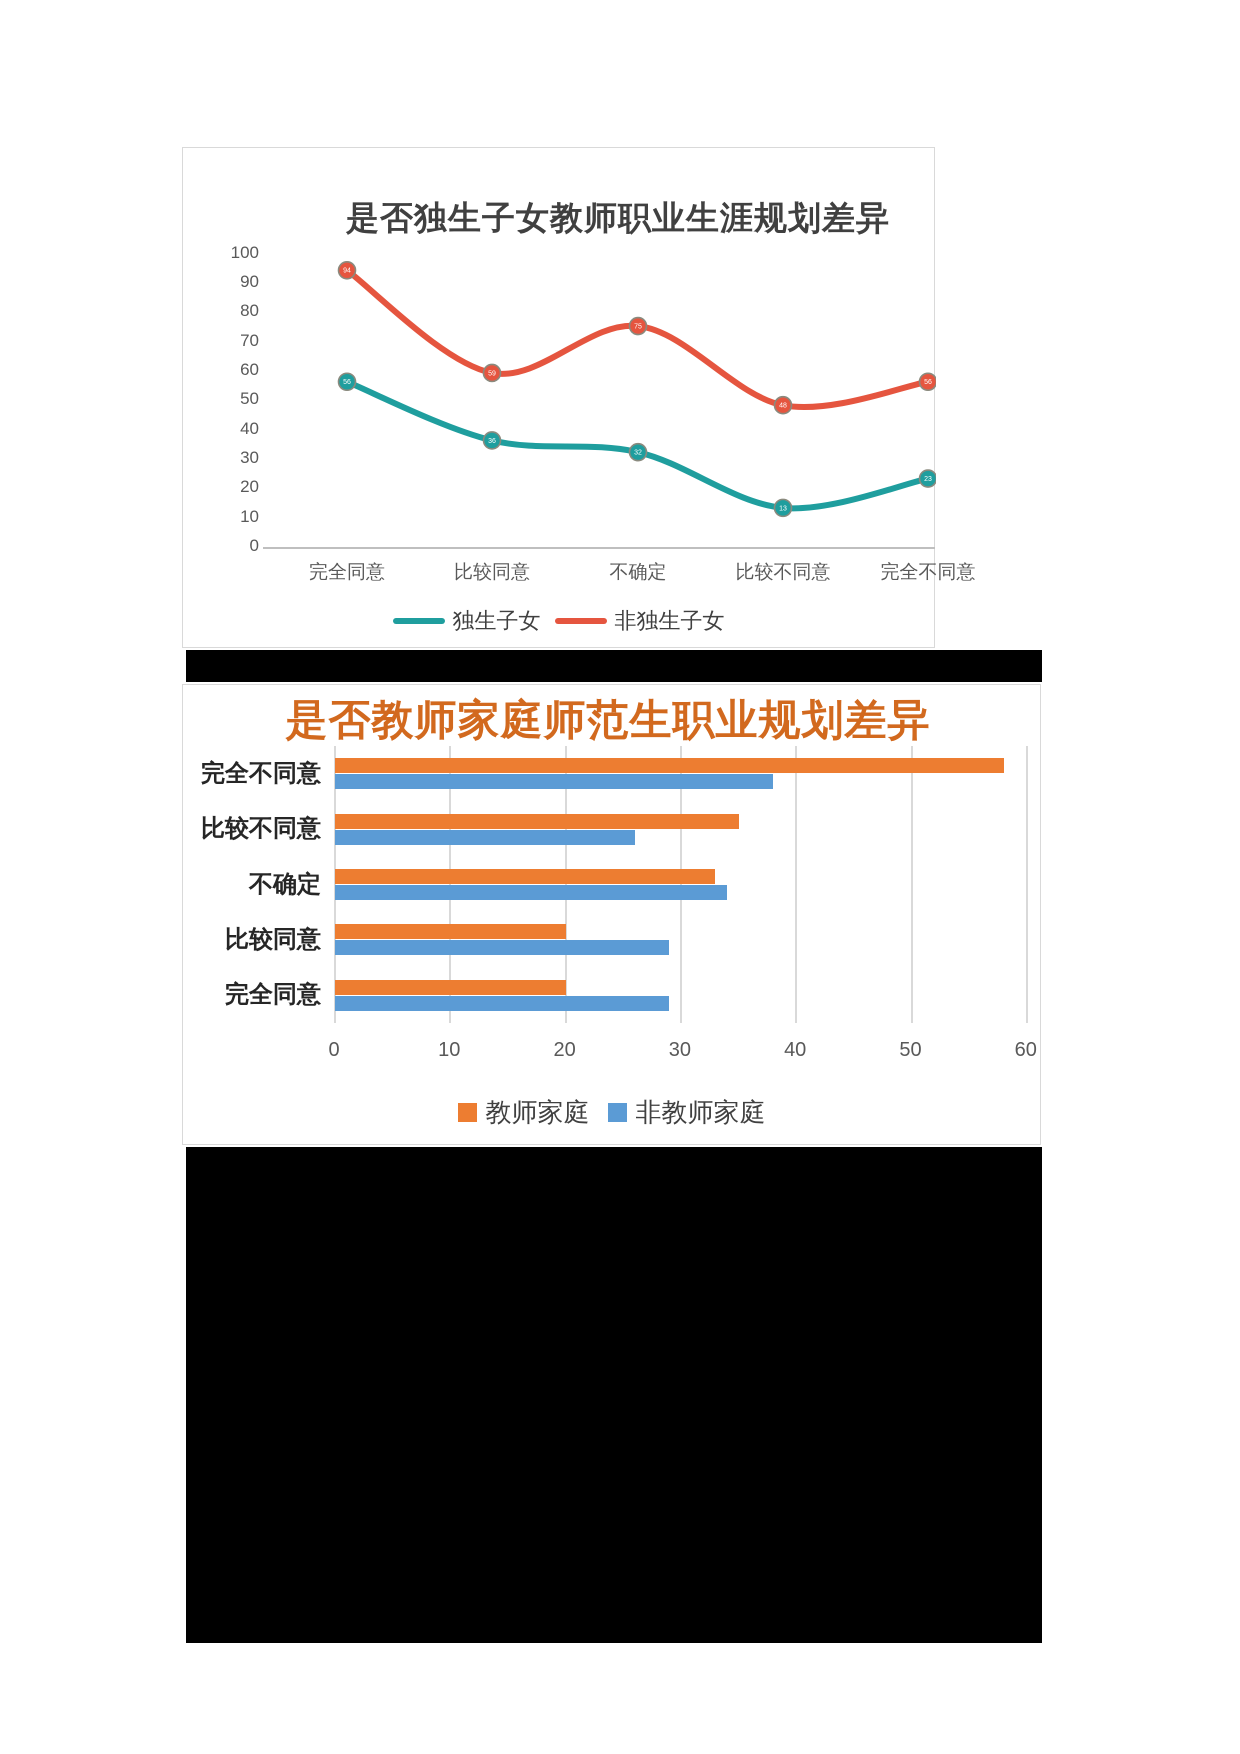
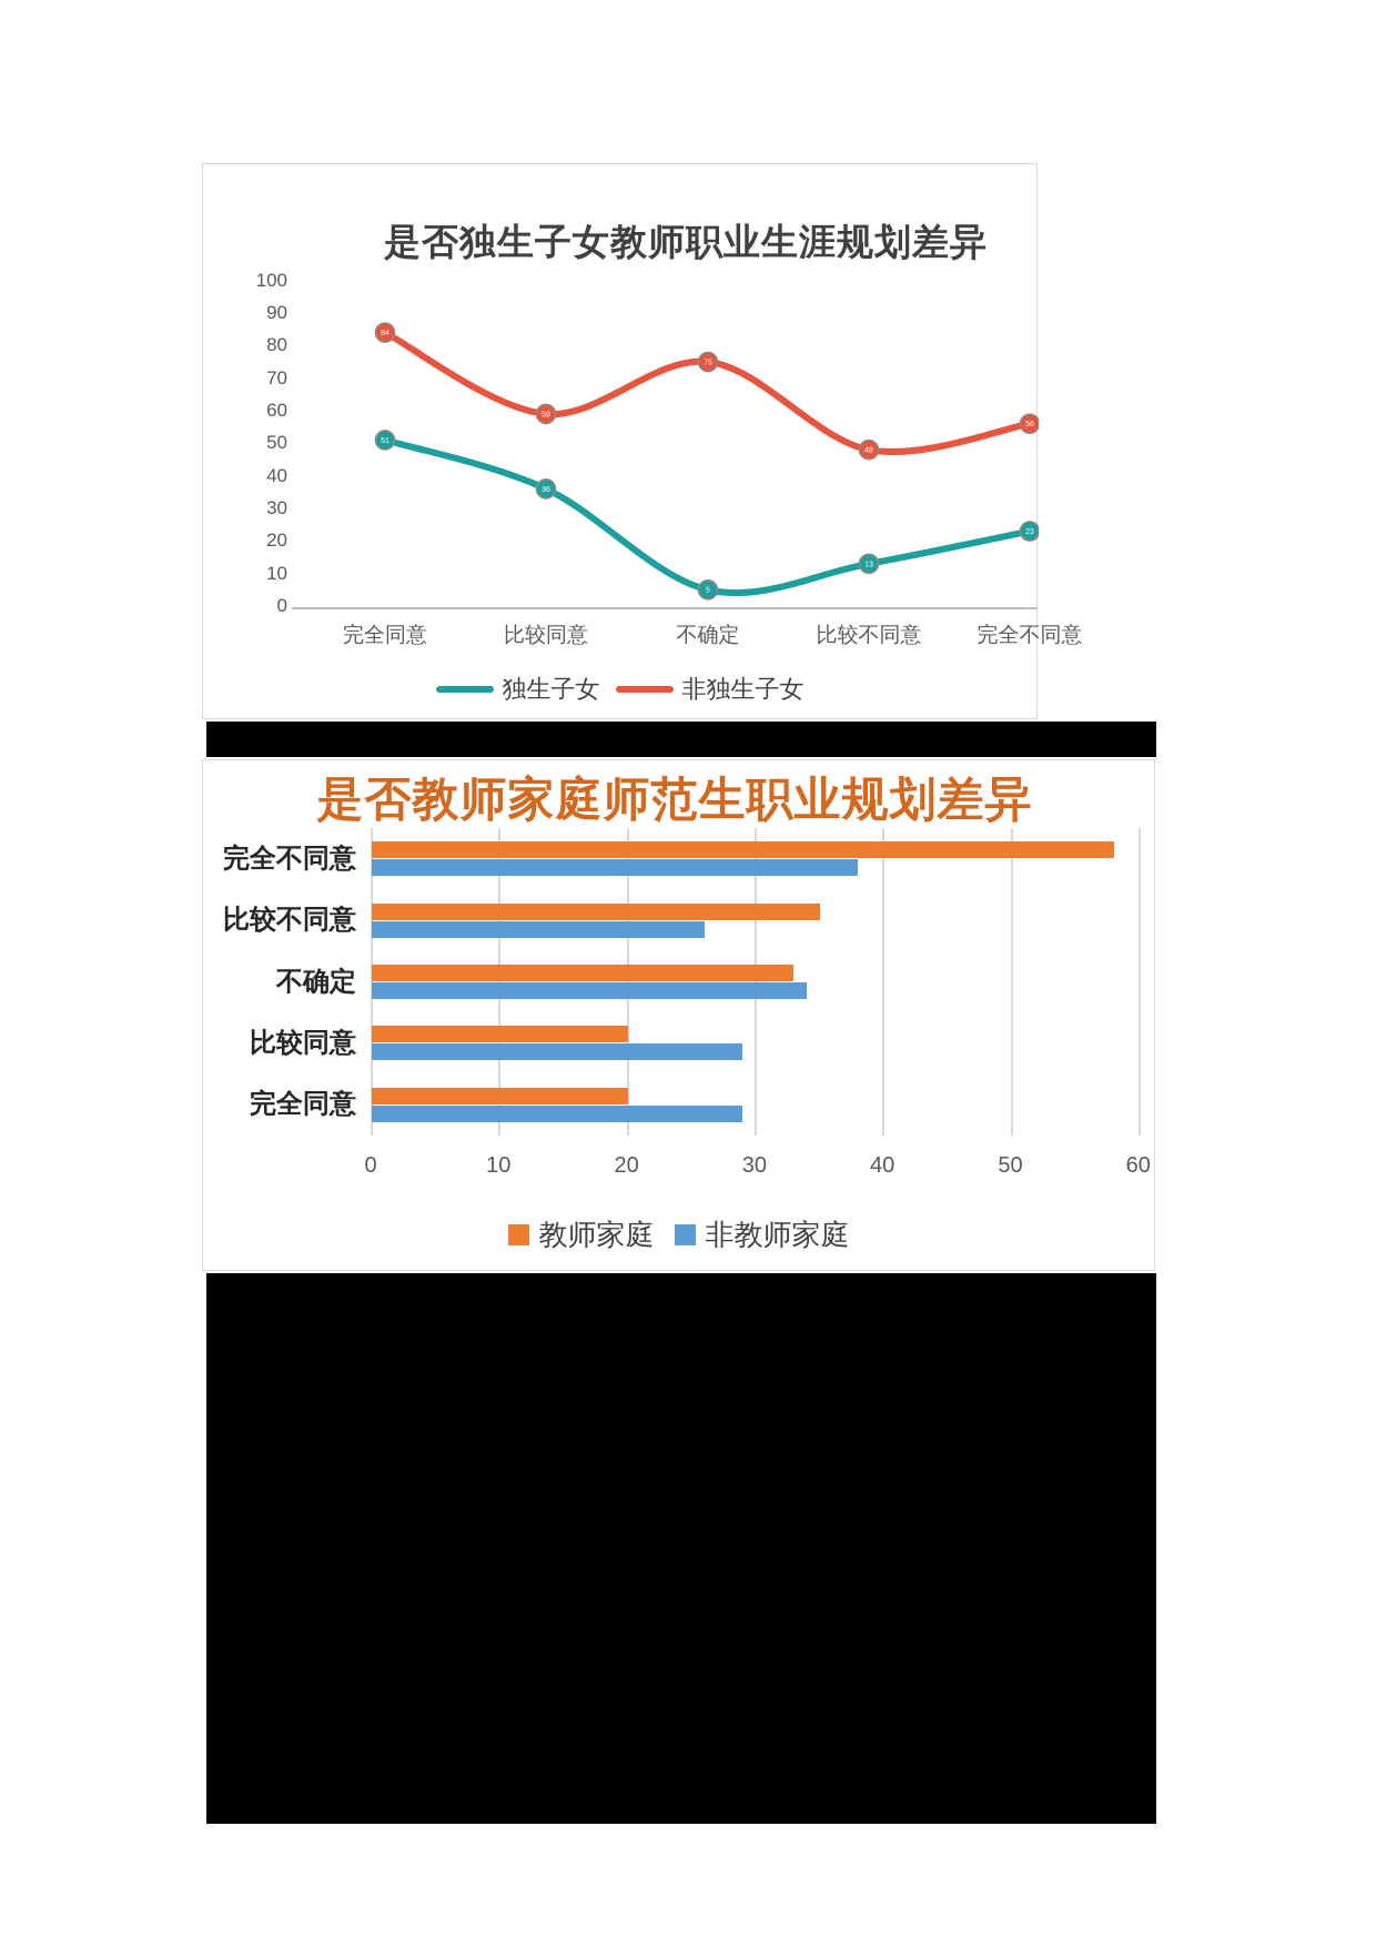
是否独生子女教师职业生涯规划差异/独生子女/完全同意: 56 -> 51
是否独生子女教师职业生涯规划差异/非独生子女/完全同意: 94 -> 84
是否独生子女教师职业生涯规划差异/独生子女/不确定: 32 -> 5
